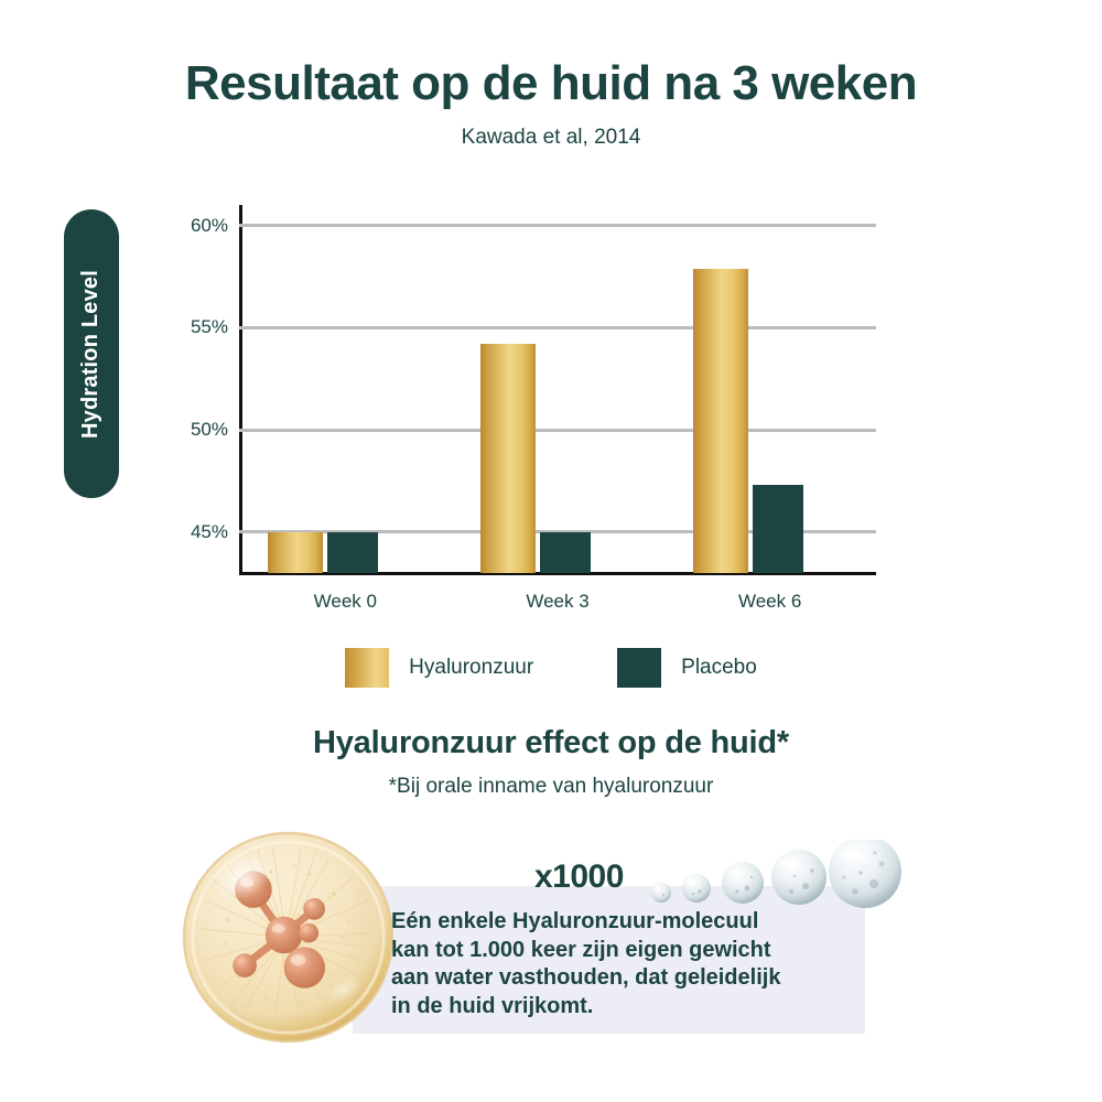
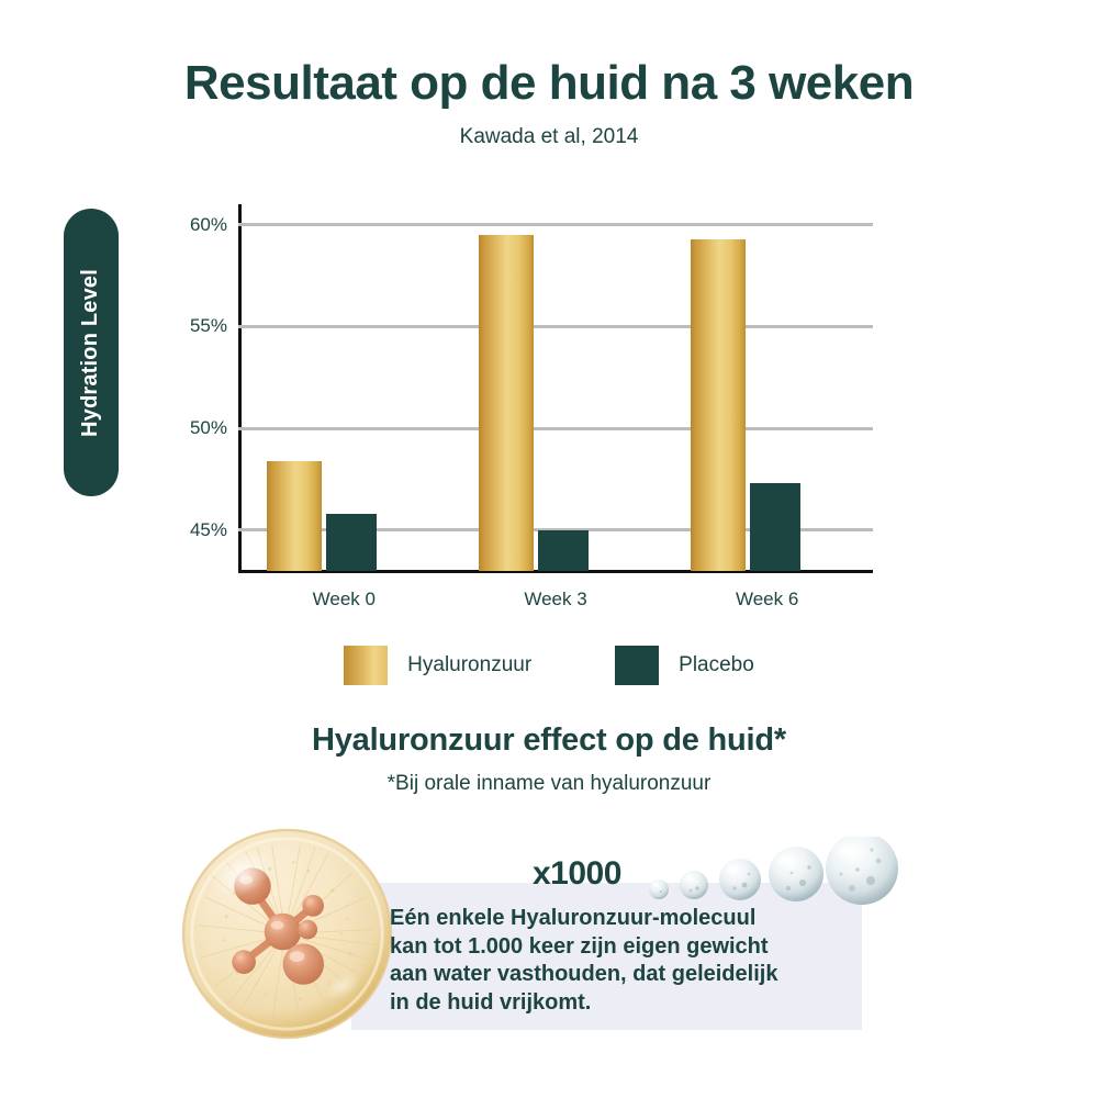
Hyaluronzuur/Week 0: 45.0% -> 48.4%
Placebo/Week 0: 45.0% -> 45.8%
Hyaluronzuur/Week 3: 54.2% -> 59.5%
Hyaluronzuur/Week 6: 57.9% -> 59.3%
